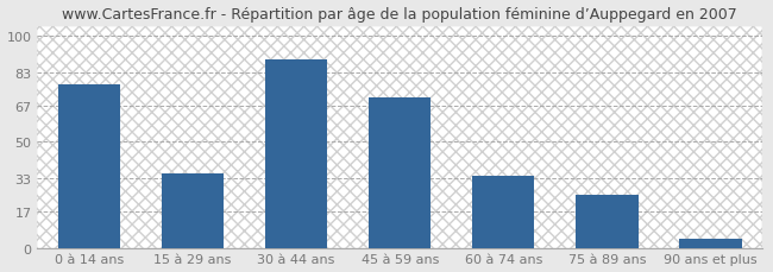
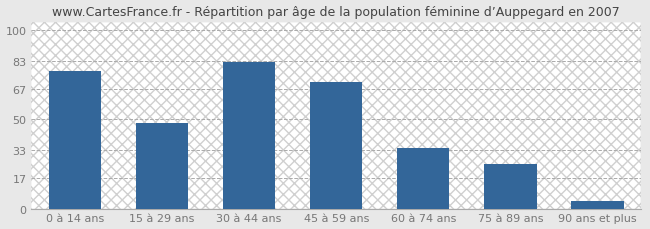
15 à 29 ans: 35 -> 48
30 à 44 ans: 89 -> 82
